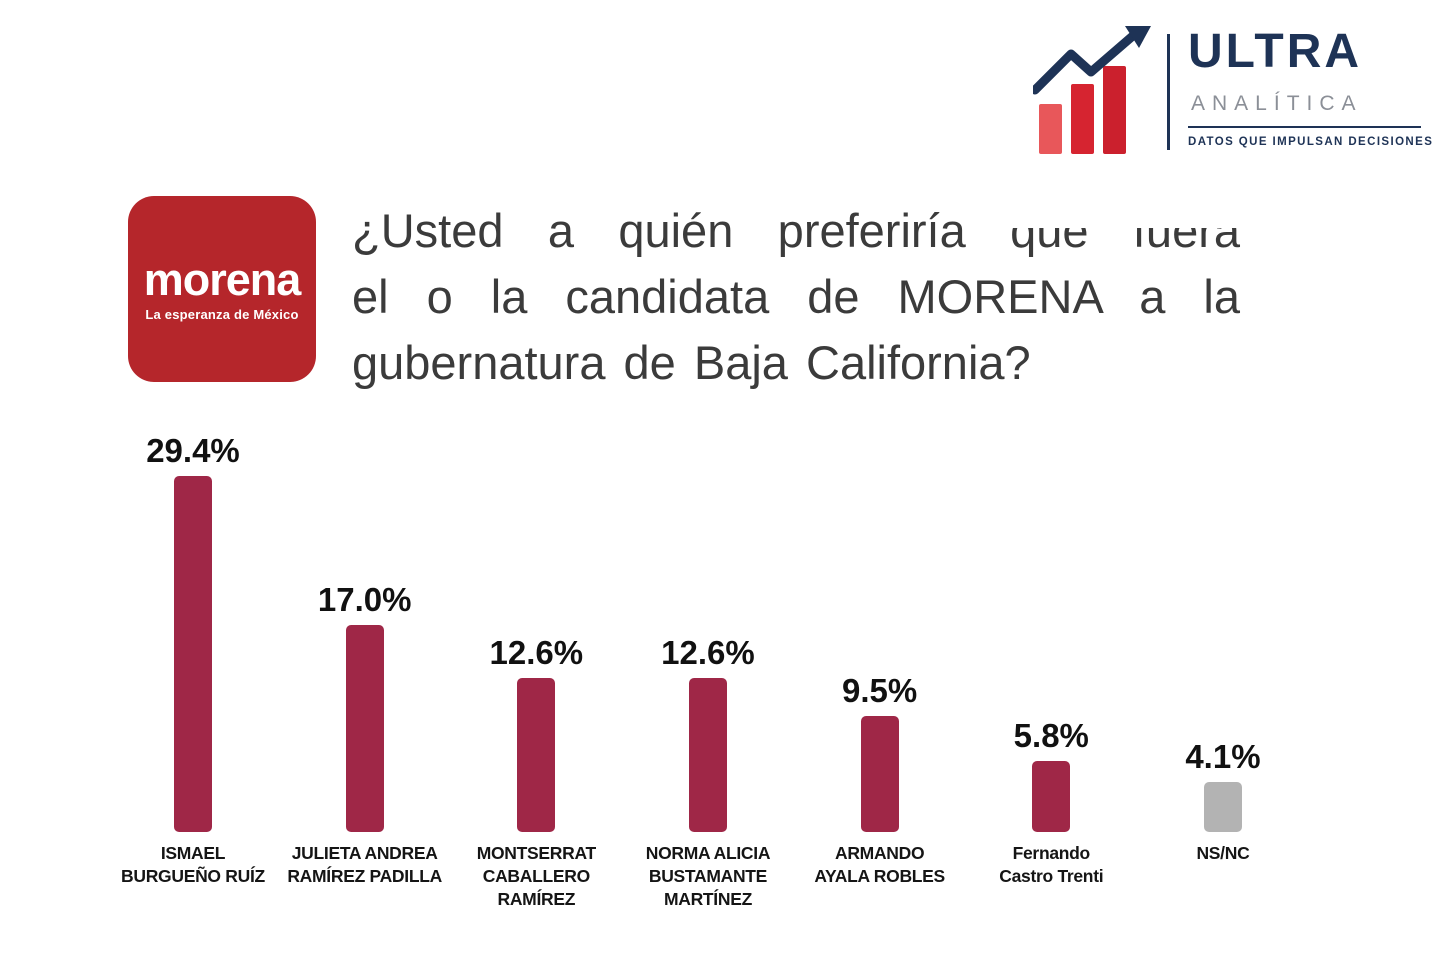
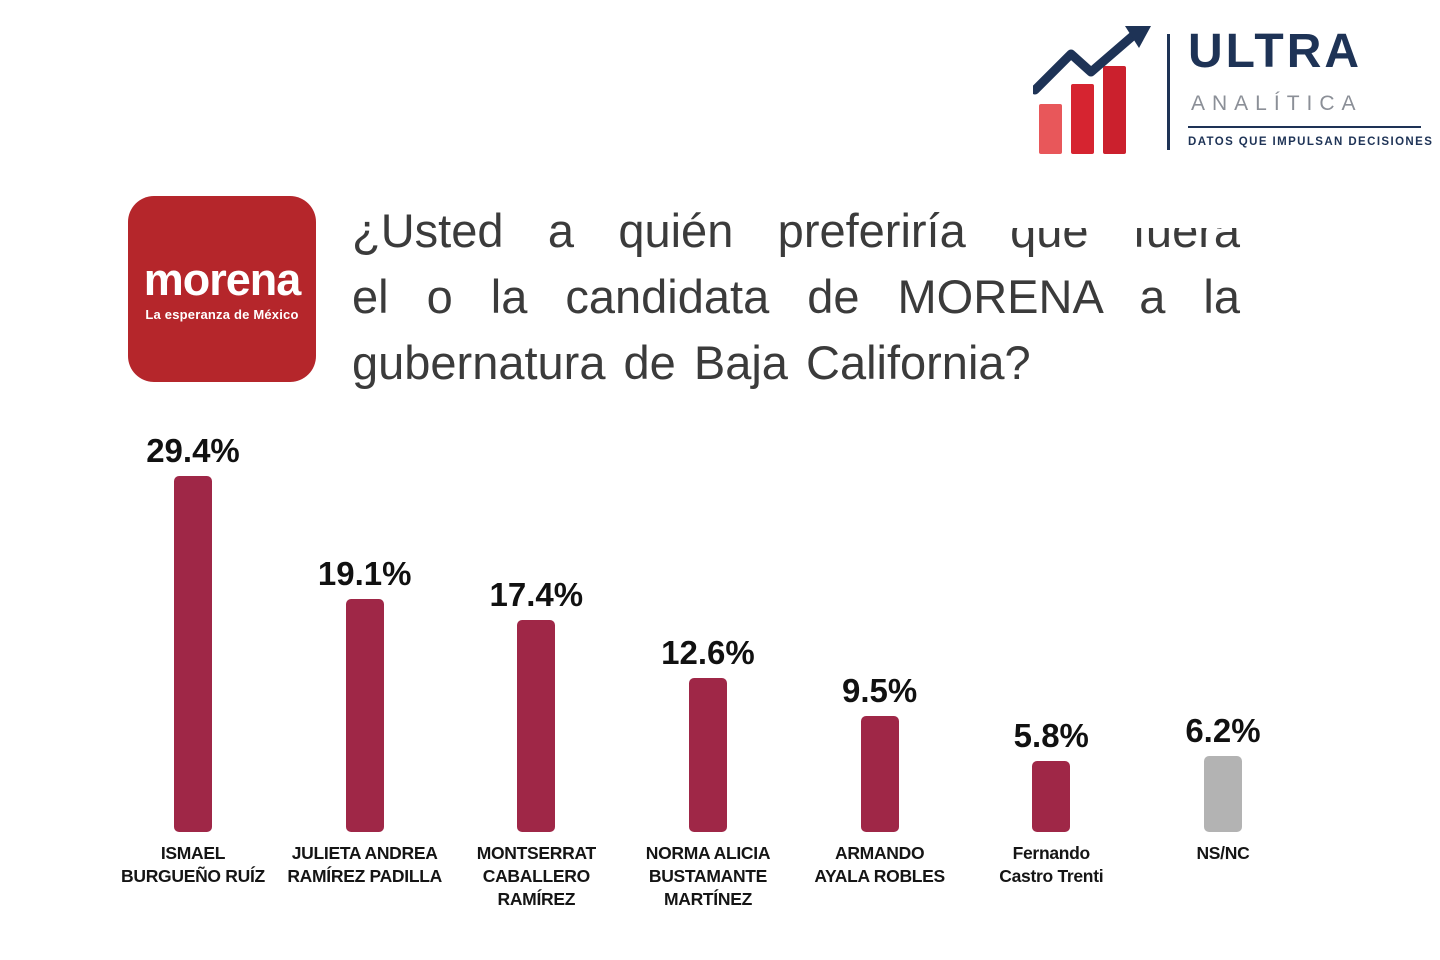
JULIETA ANDREA RAMÍREZ PADILLA: 17.0% -> 19.1%
MONTSERRAT CABALLERO RAMÍREZ: 12.6% -> 17.4%
NS/NC: 4.1% -> 6.2%
